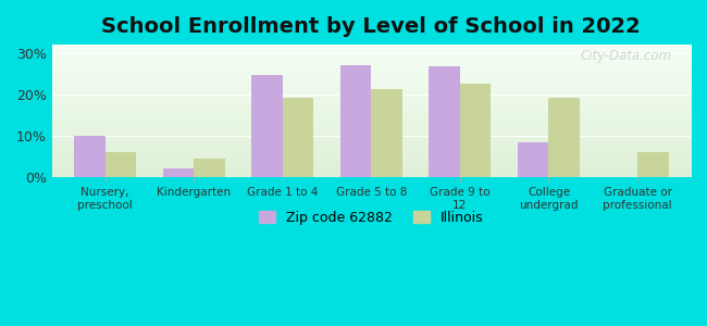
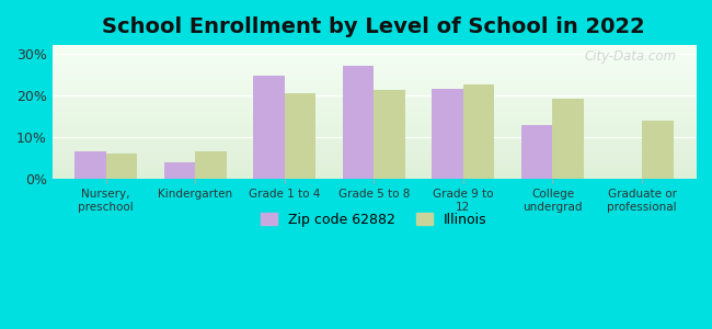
Zip code 62882/Nursery, preschool: 9.9% -> 6.5%
Zip code 62882/Kindergarten: 2.3% -> 4.0%
Illinois/Kindergarten: 4.6% -> 6.5%
Illinois/Grade 1 to 4: 19.1% -> 20.5%
Zip code 62882/Grade 9 to 12: 26.8% -> 21.5%
Zip code 62882/College undergrad: 8.4% -> 13.0%
Illinois/Graduate or professional: 6.1% -> 14.0%
